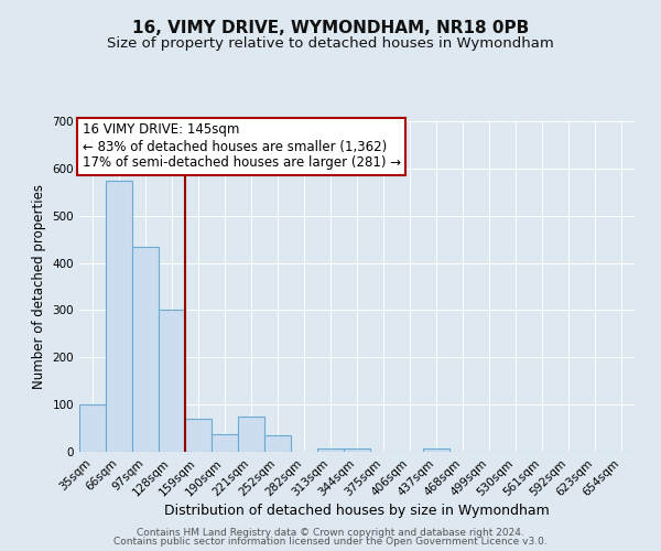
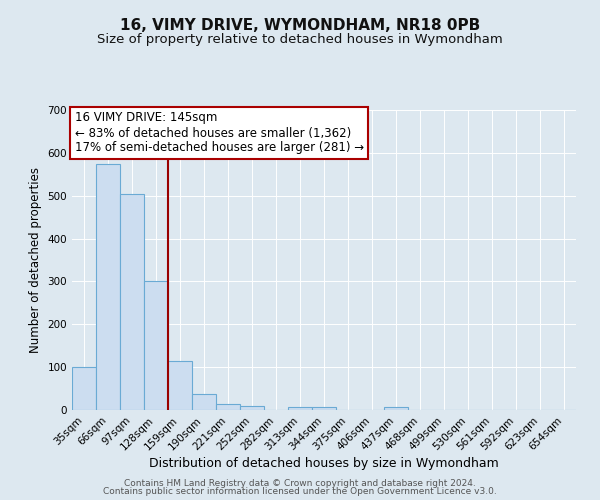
97sqm: 435 -> 505
159sqm: 70 -> 115
221sqm: 75 -> 14
252sqm: 35 -> 9
